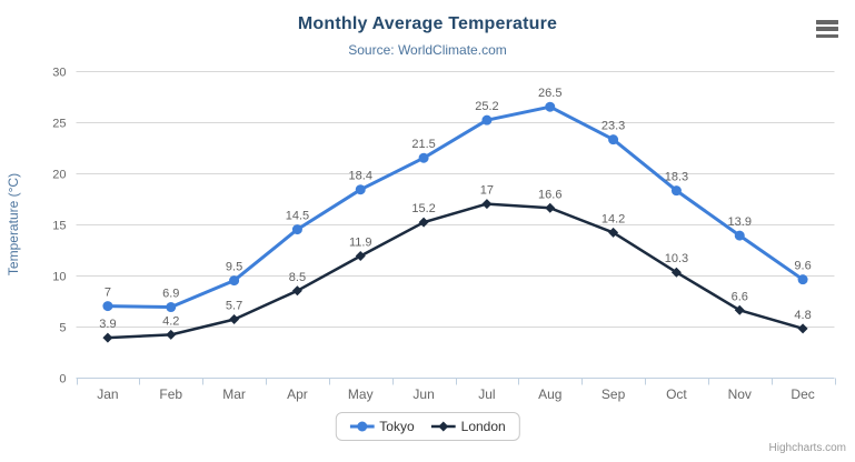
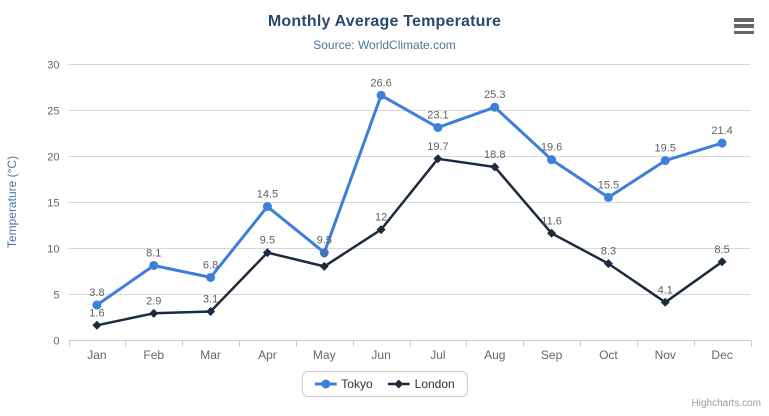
Tokyo/Jan: 7 -> 3.8
London/Jan: 3.9 -> 1.6
Tokyo/Feb: 6.9 -> 8.1
London/Feb: 4.2 -> 2.9
Tokyo/Mar: 9.5 -> 6.8
London/Mar: 5.7 -> 3.1
London/Apr: 8.5 -> 9.5
Tokyo/May: 18.4 -> 9.5
London/May: 11.9 -> 8
Tokyo/Jun: 21.5 -> 26.6
London/Jun: 15.2 -> 12
Tokyo/Jul: 25.2 -> 23.1
London/Jul: 17 -> 19.7
Tokyo/Aug: 26.5 -> 25.3
London/Aug: 16.6 -> 18.8
Tokyo/Sep: 23.3 -> 19.6
London/Sep: 14.2 -> 11.6
Tokyo/Oct: 18.3 -> 15.5
London/Oct: 10.3 -> 8.3
Tokyo/Nov: 13.9 -> 19.5
London/Nov: 6.6 -> 4.1
Tokyo/Dec: 9.6 -> 21.4
London/Dec: 4.8 -> 8.5
